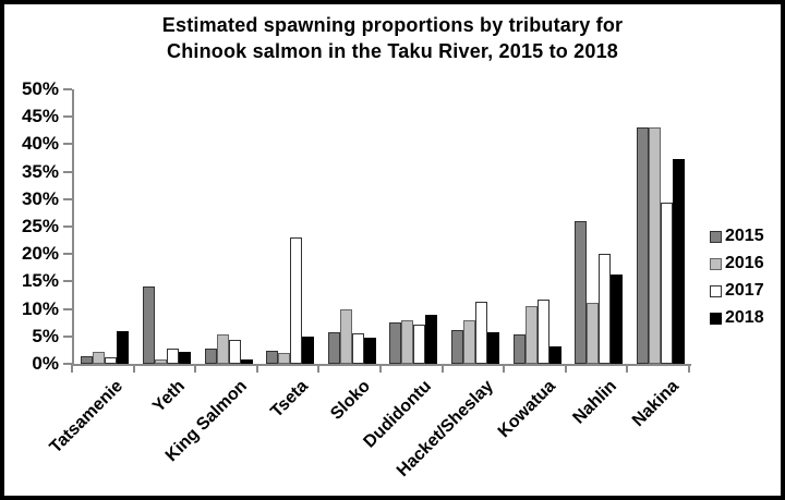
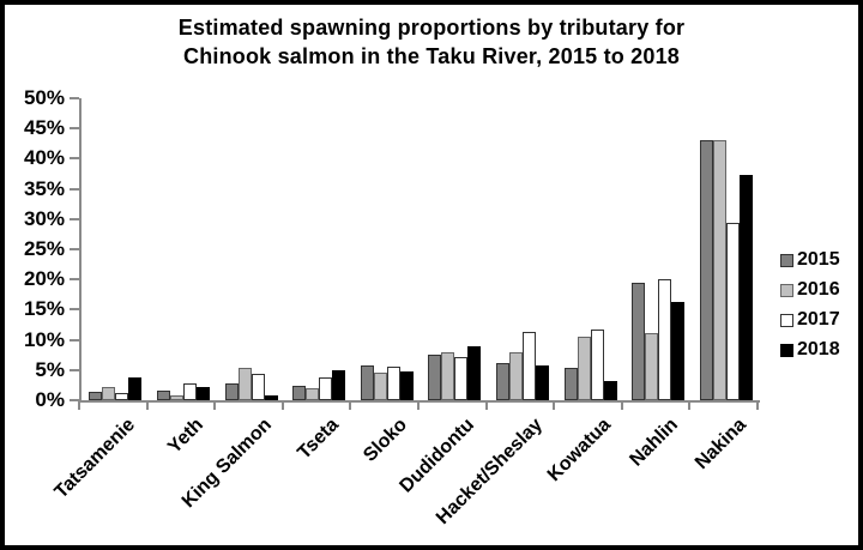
2018/Tatsamenie: 6% -> 4%
2015/Yeth: 14% -> 2%
2017/Tseta: 23% -> 4%
2016/Sloko: 10% -> 5%
2015/Nahlin: 26% -> 19%
